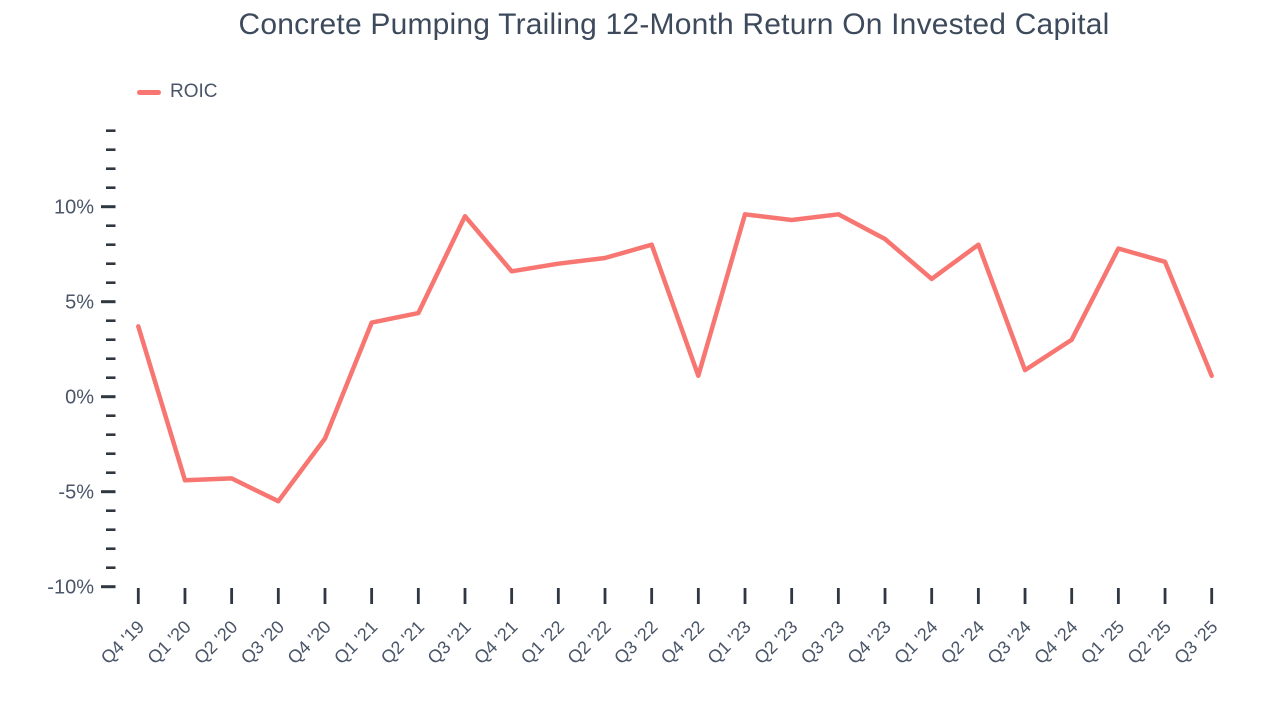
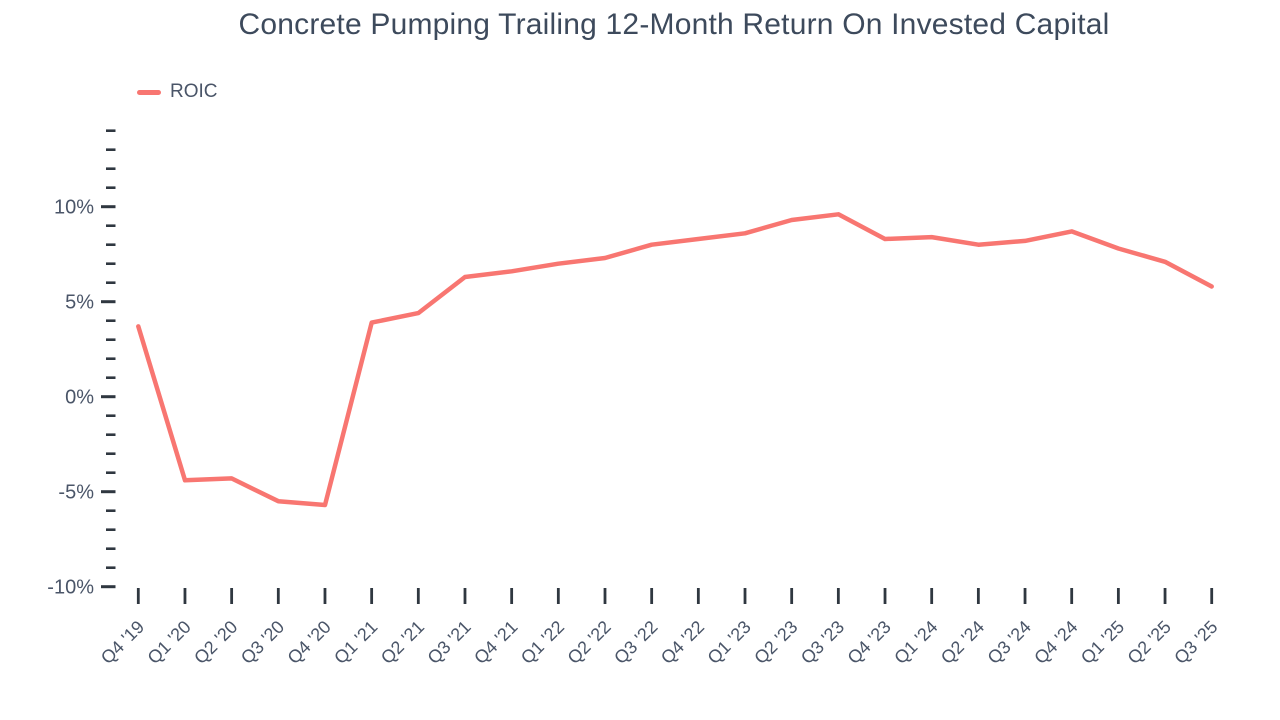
Q4 '20: -2.2% -> -5.7%
Q3 '21: 9.5% -> 6.3%
Q4 '22: 1.1% -> 8.3%
Q1 '23: 9.6% -> 8.6%
Q1 '24: 6.2% -> 8.4%
Q3 '24: 1.4% -> 8.2%
Q4 '24: 3.0% -> 8.7%
Q3 '25: 1.1% -> 5.8%
